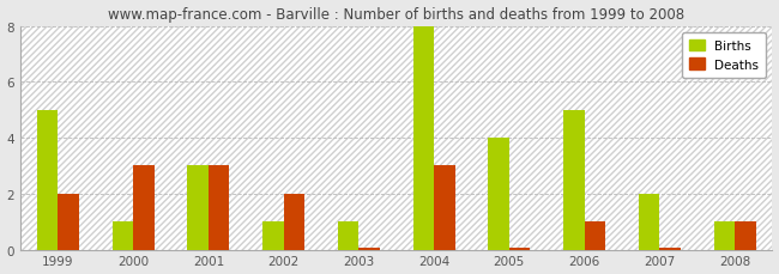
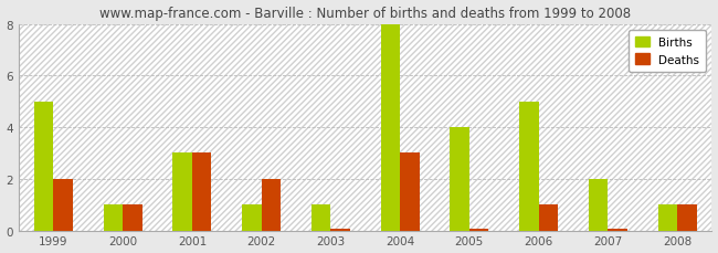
Deaths/2000: 3.00 -> 1.00
